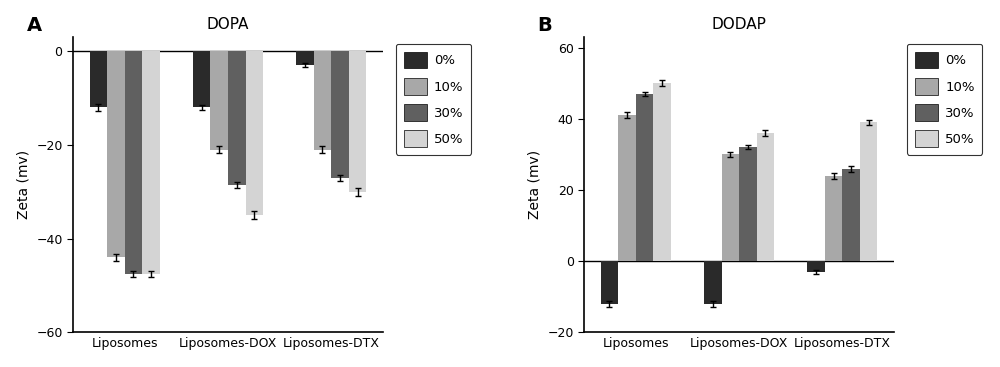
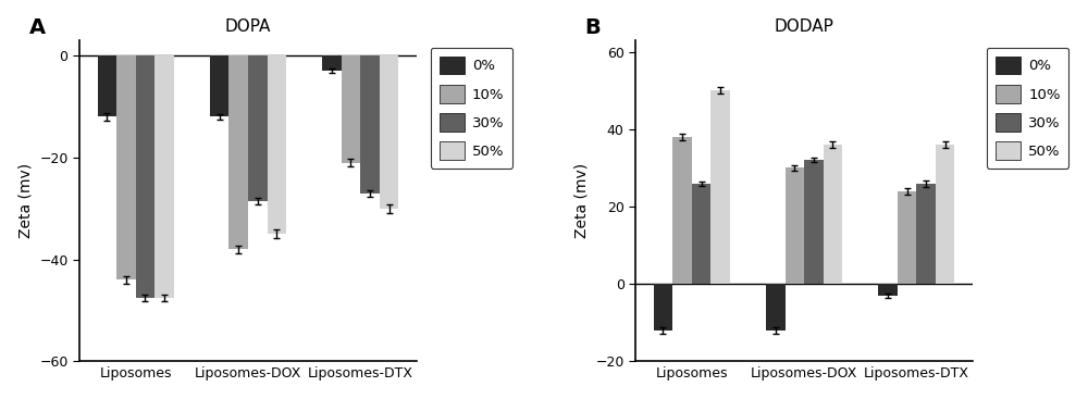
DOPA/10%/Liposomes-DOX: -21 -> -38
DODAP/10%/Liposomes: 41 -> 38
DODAP/30%/Liposomes: 47 -> 26
DODAP/50%/Liposomes-DTX: 39 -> 36
